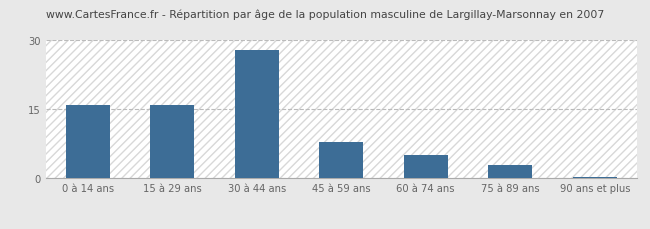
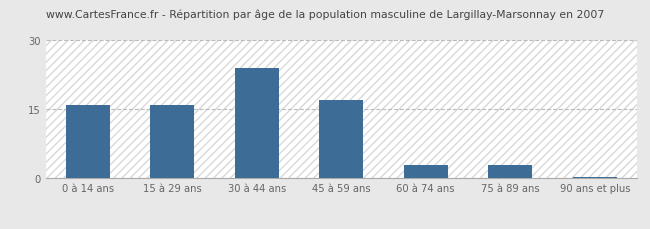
30 à 44 ans: 28.0 -> 24.0
45 à 59 ans: 8.0 -> 17.0
60 à 74 ans: 5.0 -> 3.0
